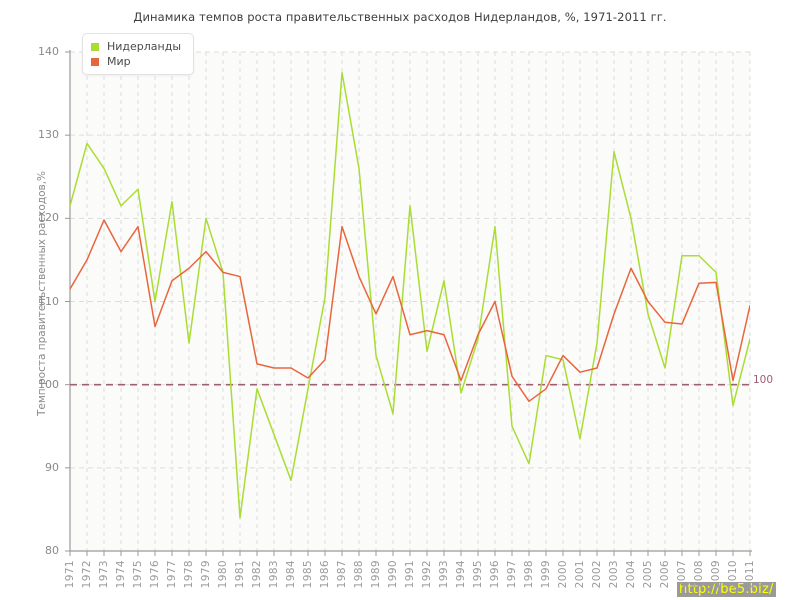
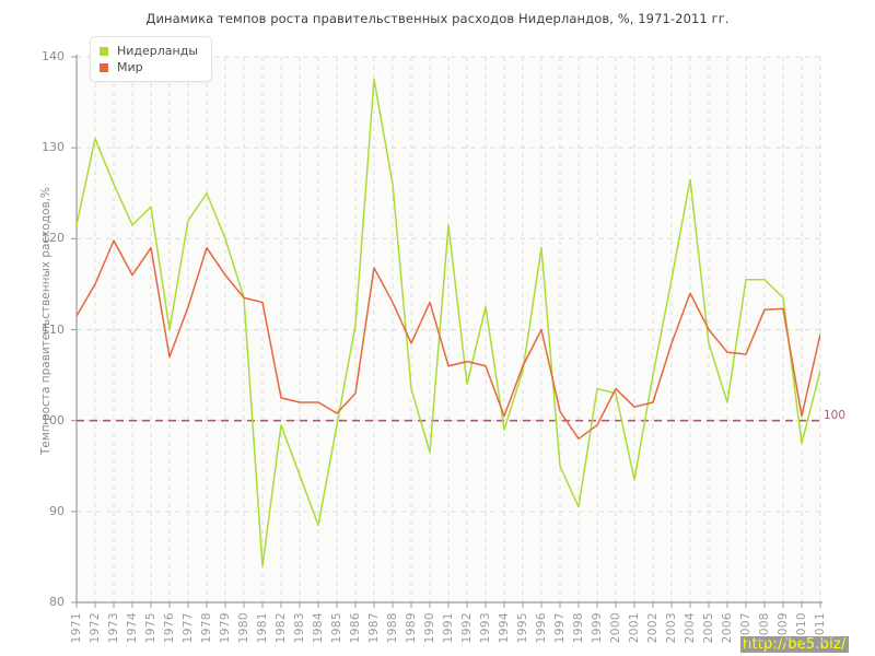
Нидерланды/1972: 129 -> 131
Нидерланды/1978: 105 -> 125
Мир/1978: 114 -> 119
Мир/1987: 119 -> 117
Нидерланды/2003: 128 -> 116
Нидерланды/2004: 120 -> 126
